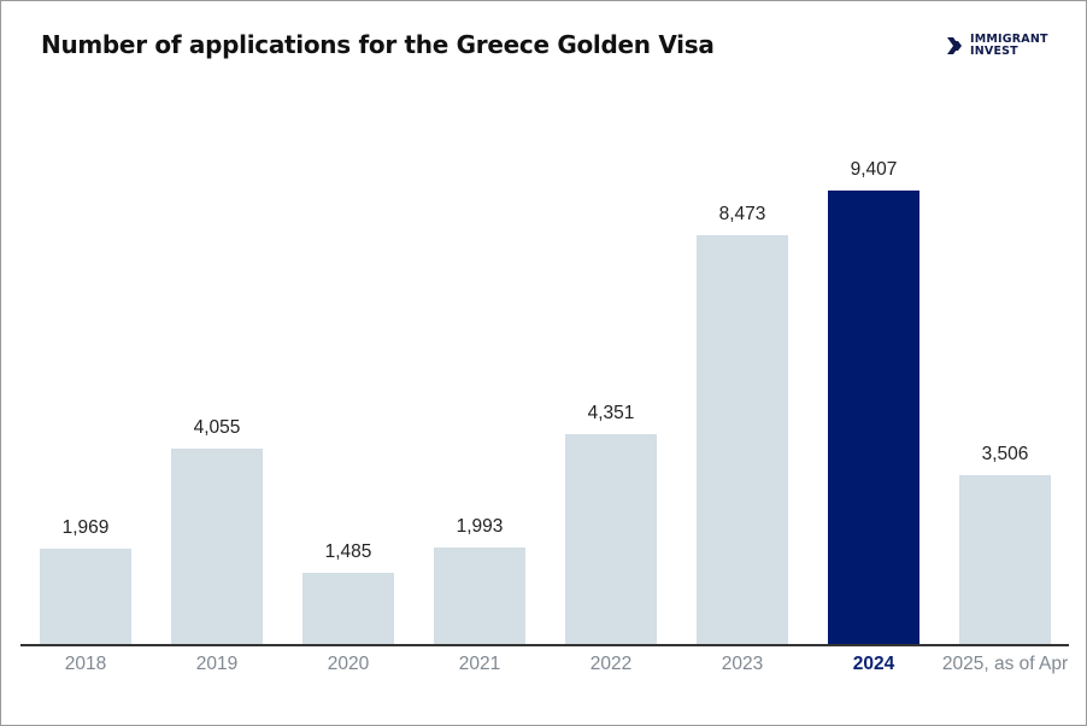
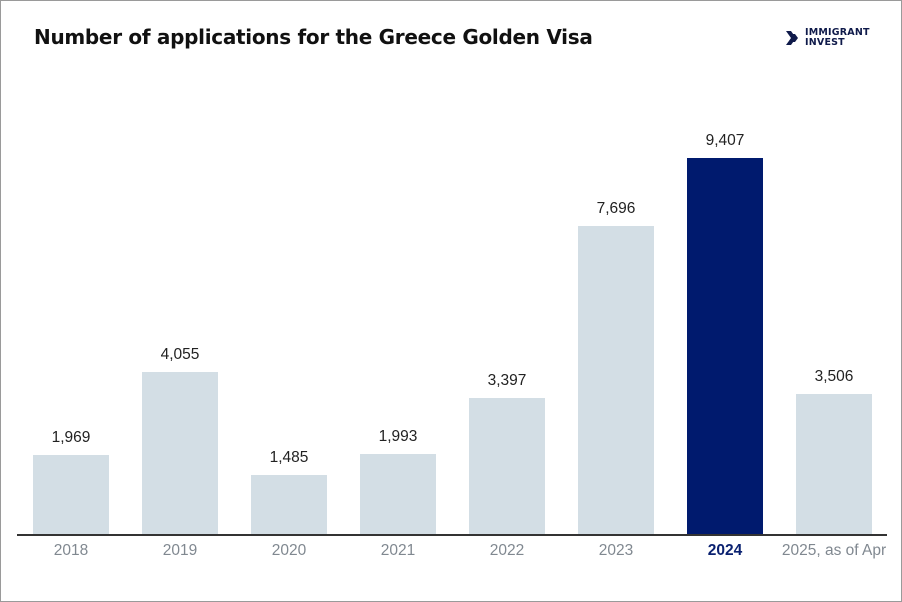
2022: 4,351 -> 3,397
2023: 8,473 -> 7,696
